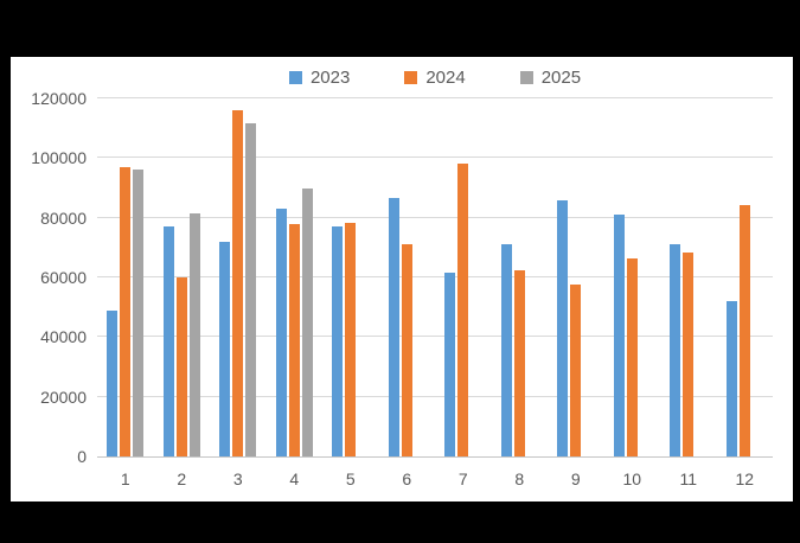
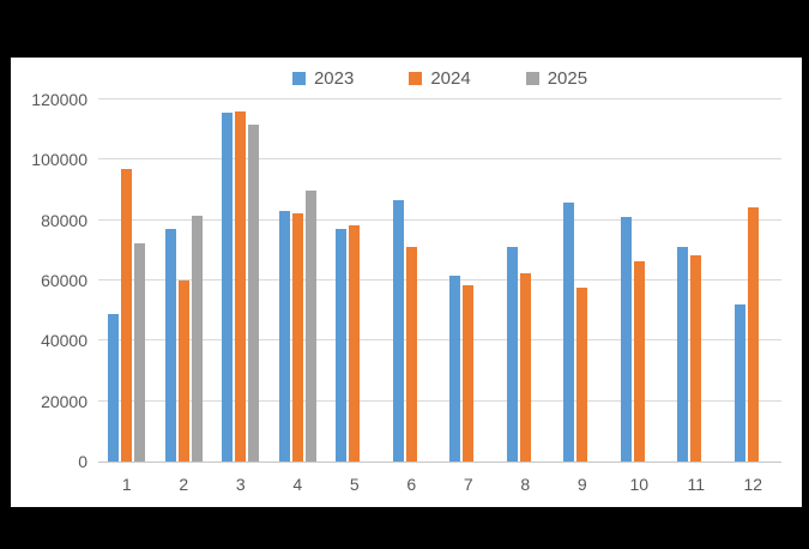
2025/1: 96000 -> 72000
2023/3: 72000 -> 116000
2024/4: 78000 -> 82000
2024/7: 98000 -> 58000
